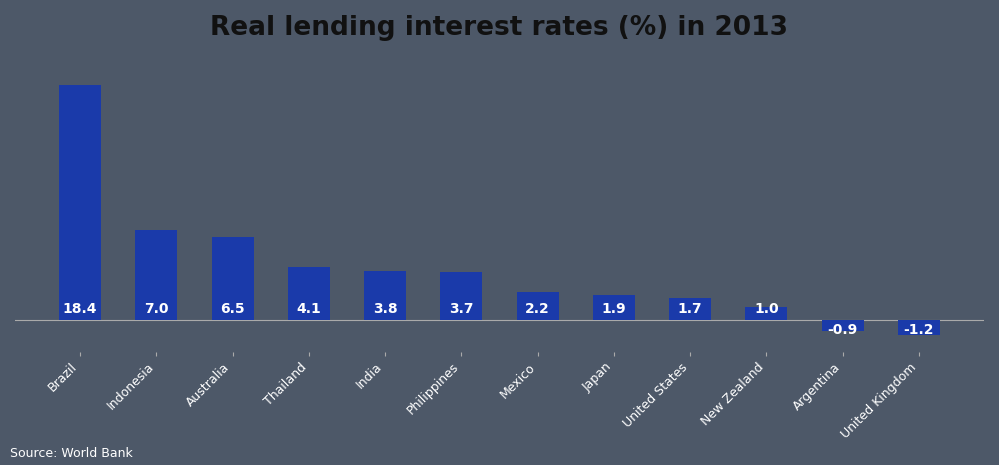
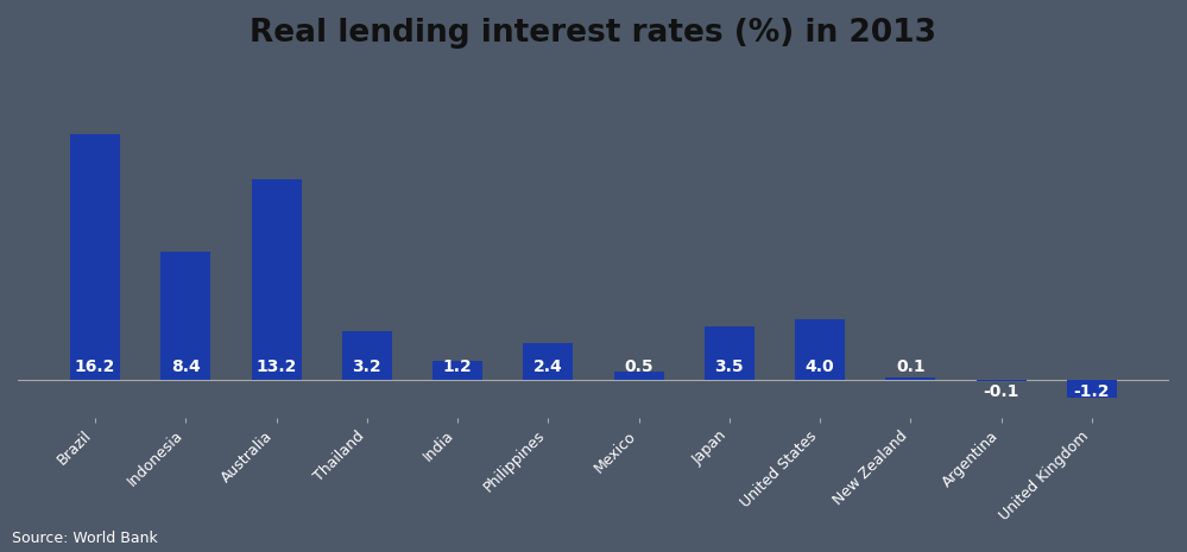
Brazil: 18.4 -> 16.2
Indonesia: 7.0 -> 8.4
Australia: 6.5 -> 13.2
Thailand: 4.1 -> 3.2
India: 3.8 -> 1.2
Philippines: 3.7 -> 2.4
Mexico: 2.2 -> 0.5
Japan: 1.9 -> 3.5
United States: 1.7 -> 4.0
New Zealand: 1.0 -> 0.1
Argentina: -0.9 -> -0.1
